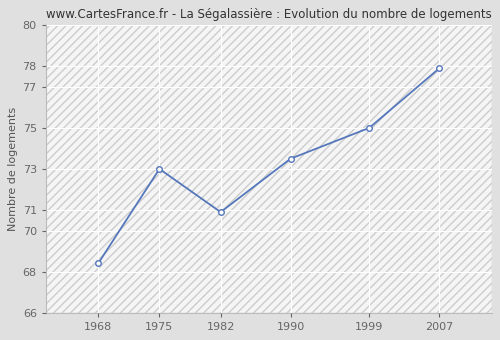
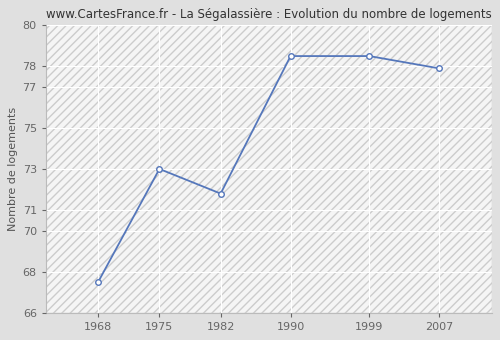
1968: 68.4 -> 67.5
1982: 70.9 -> 71.8
1990: 73.5 -> 78.5
1999: 75.0 -> 78.5
